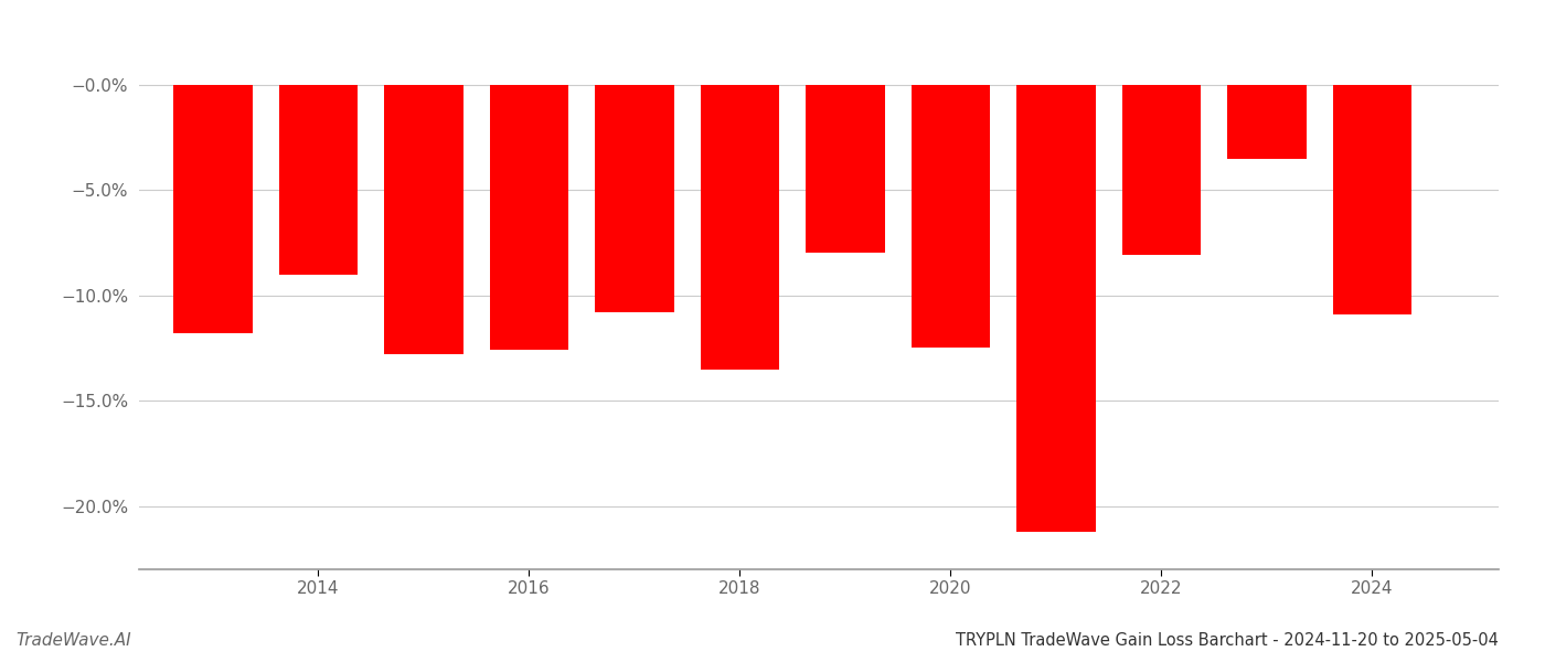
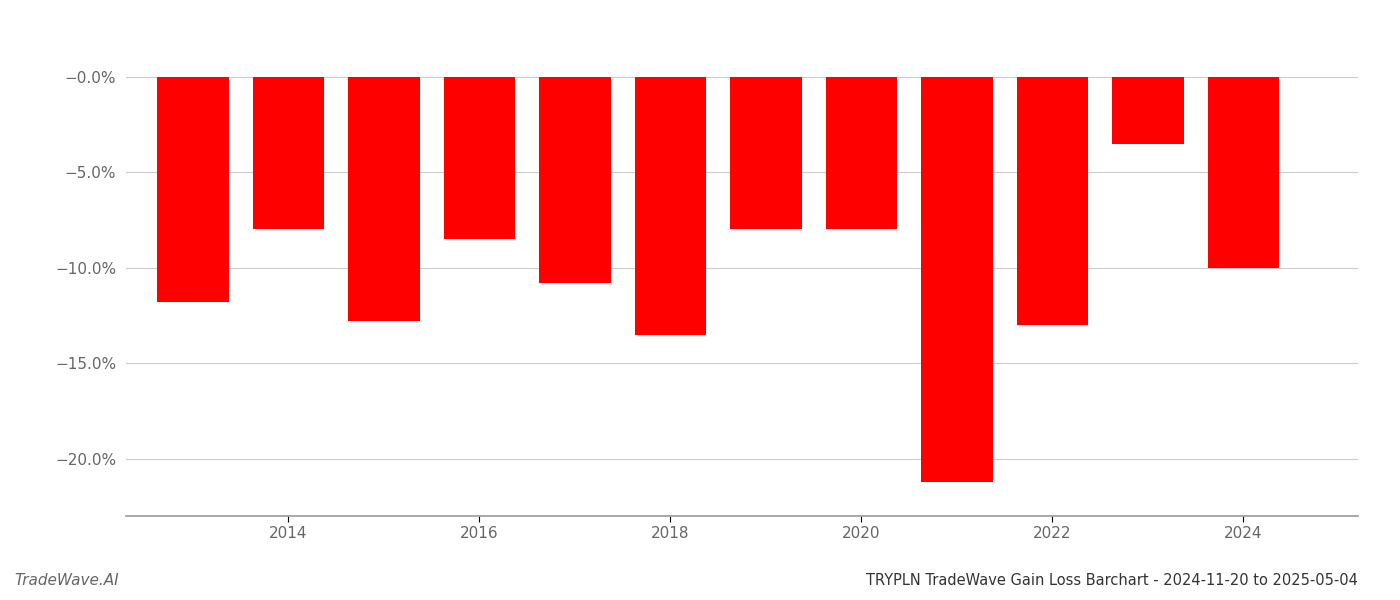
2014: -9.0% -> -8.0%
2016: -12.6% -> -8.5%
2020: -12.5% -> -8.0%
2022: -8.1% -> -13.0%
2024: -10.9% -> -10.0%
